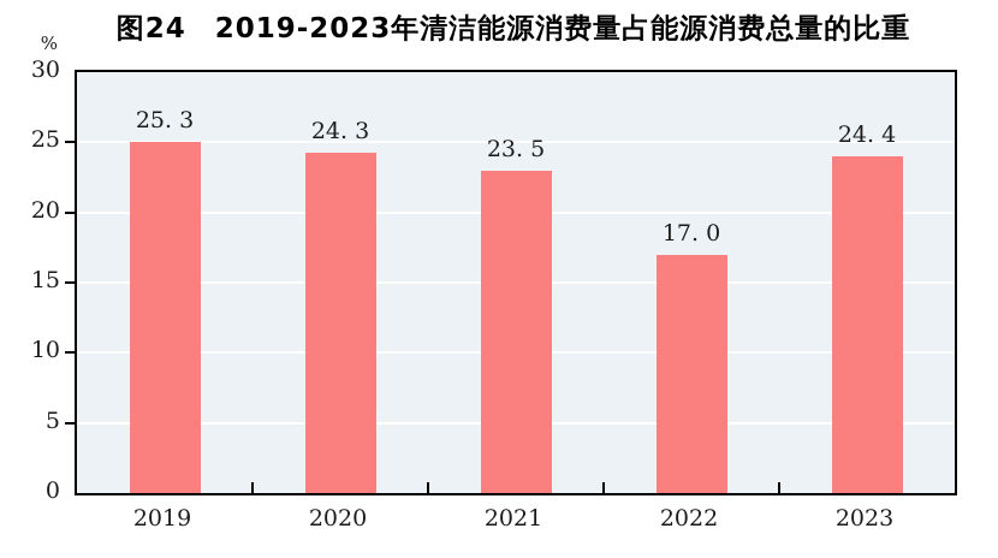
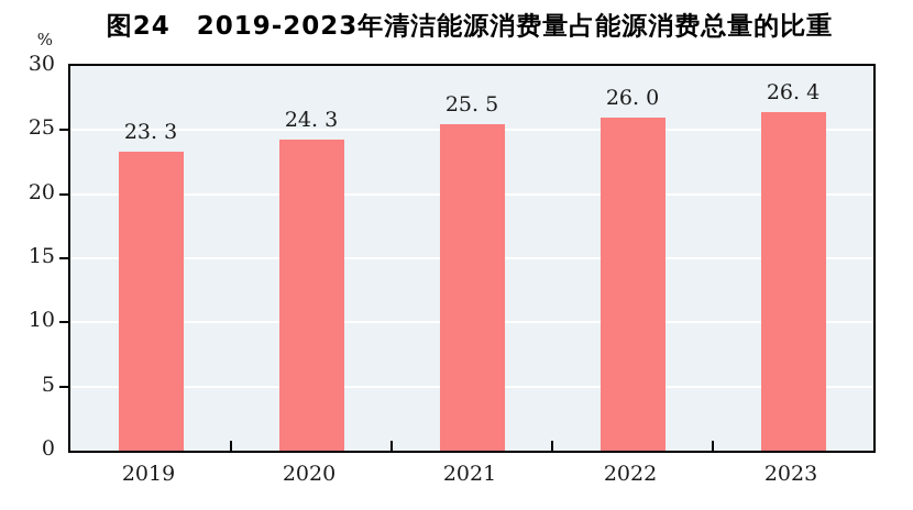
2019: 25 -> 23
2021: 23 -> 25
2022: 17 -> 26
2023: 24 -> 26
